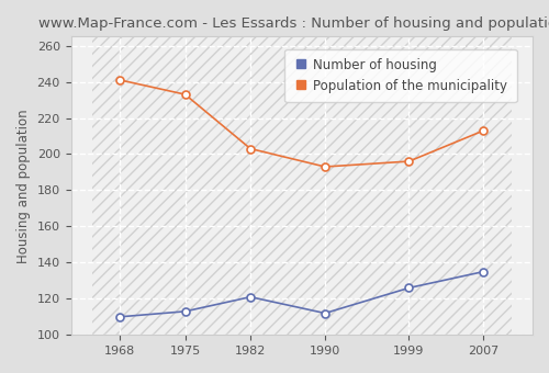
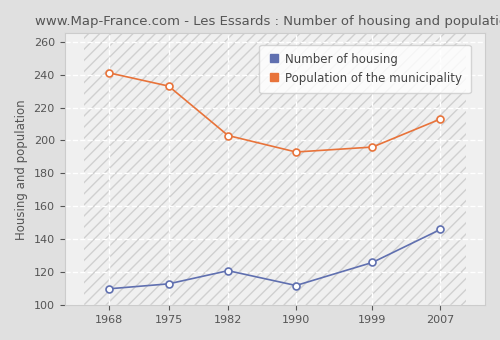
Number of housing/2007: 135 -> 146
